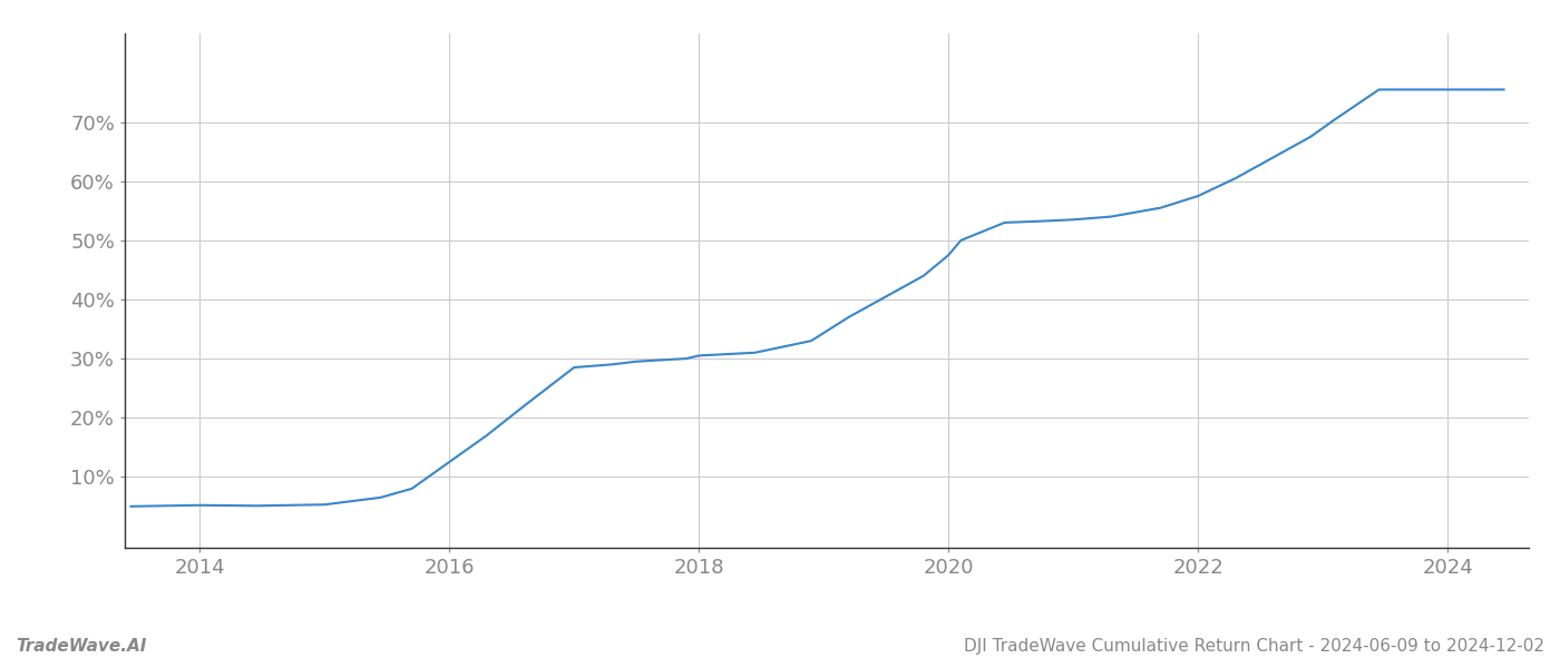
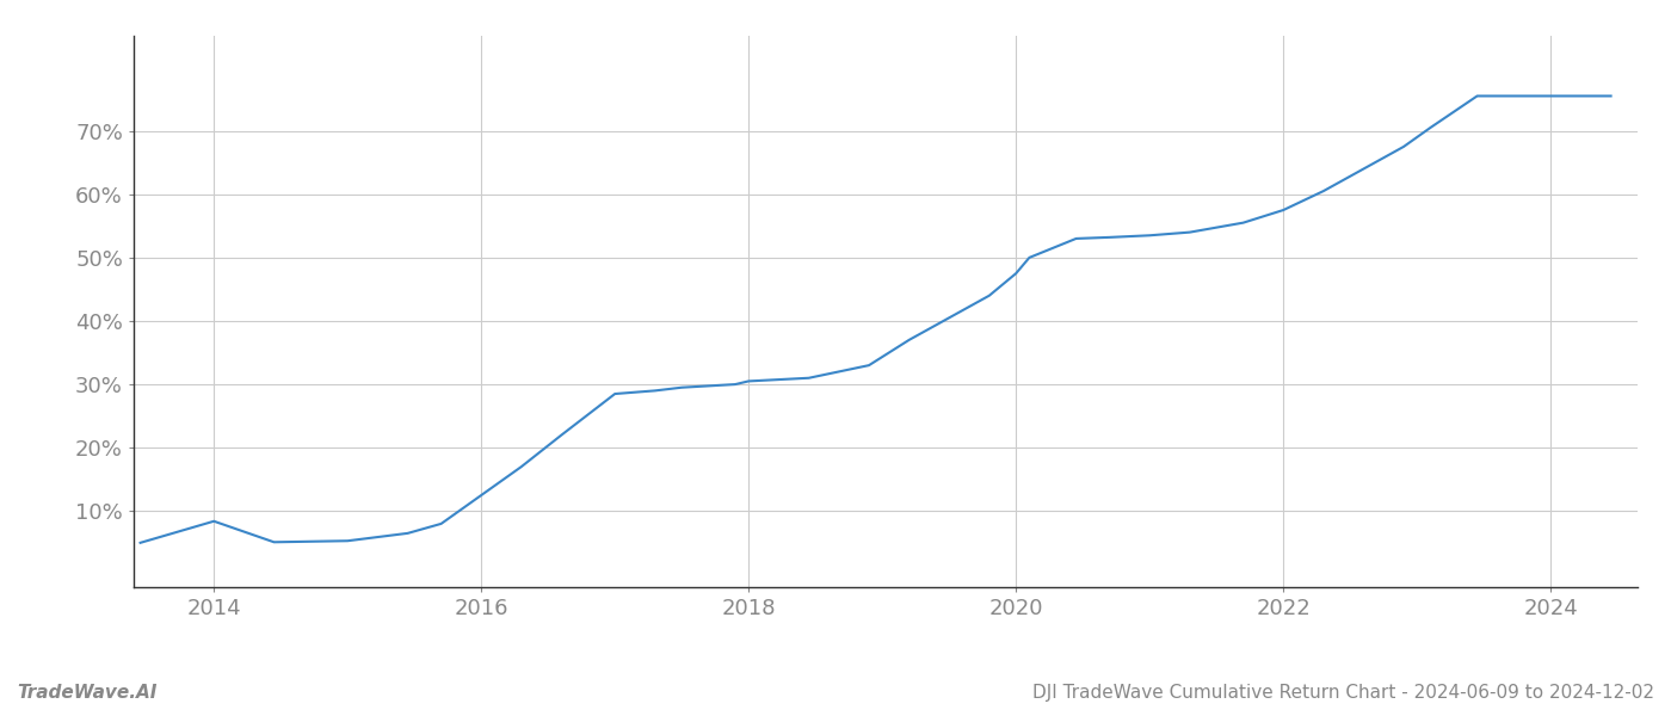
2014: 5.2% -> 8.4%
